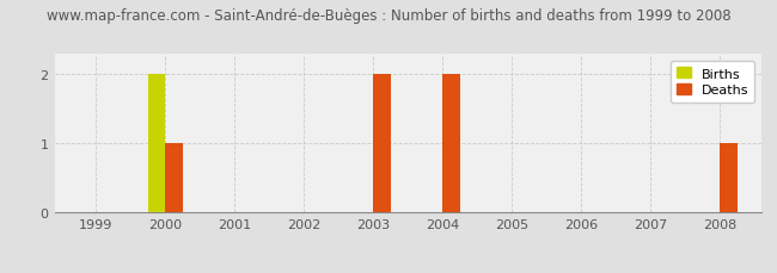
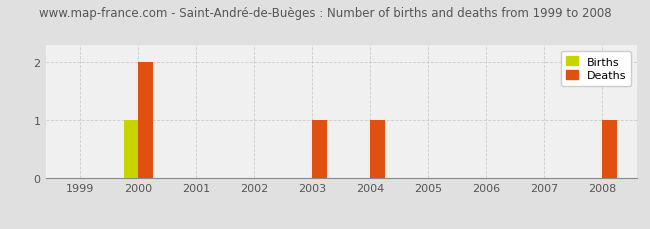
Births/2000: 2 -> 1
Deaths/2000: 1 -> 2
Deaths/2003: 2 -> 1
Deaths/2004: 2 -> 1
